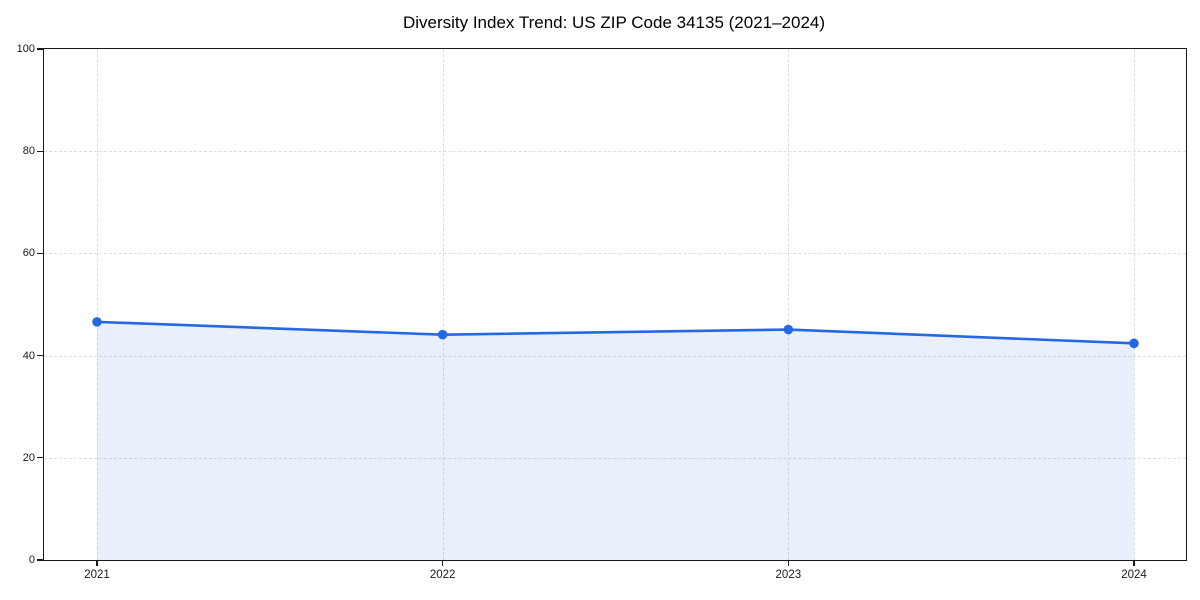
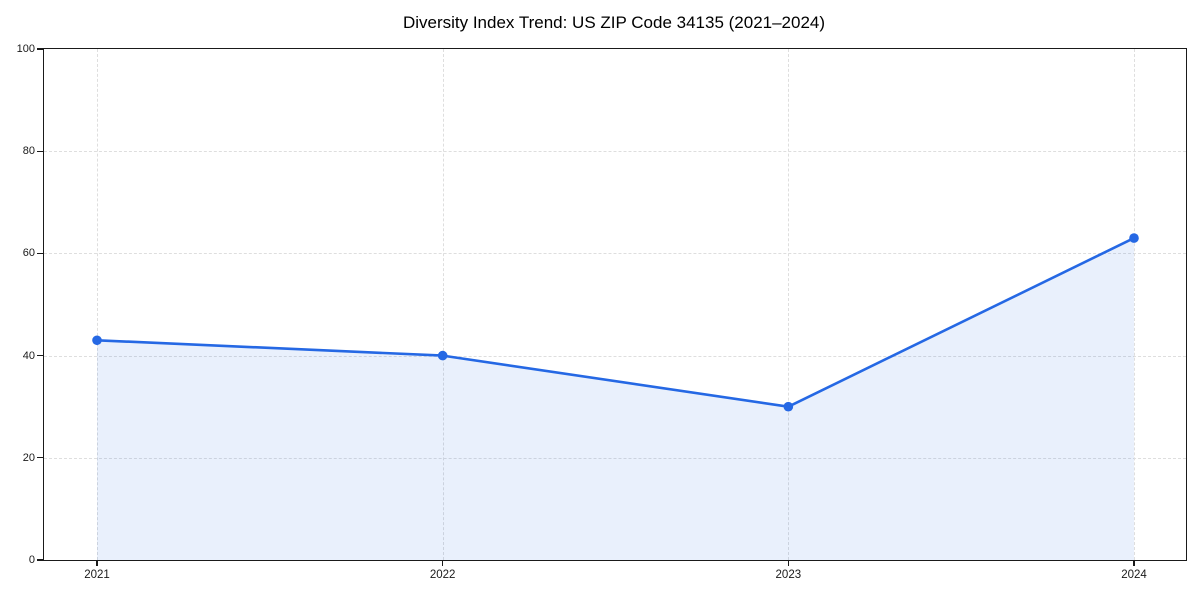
2021: 47 -> 43
2022: 44 -> 40
2023: 45 -> 30
2024: 42 -> 63
